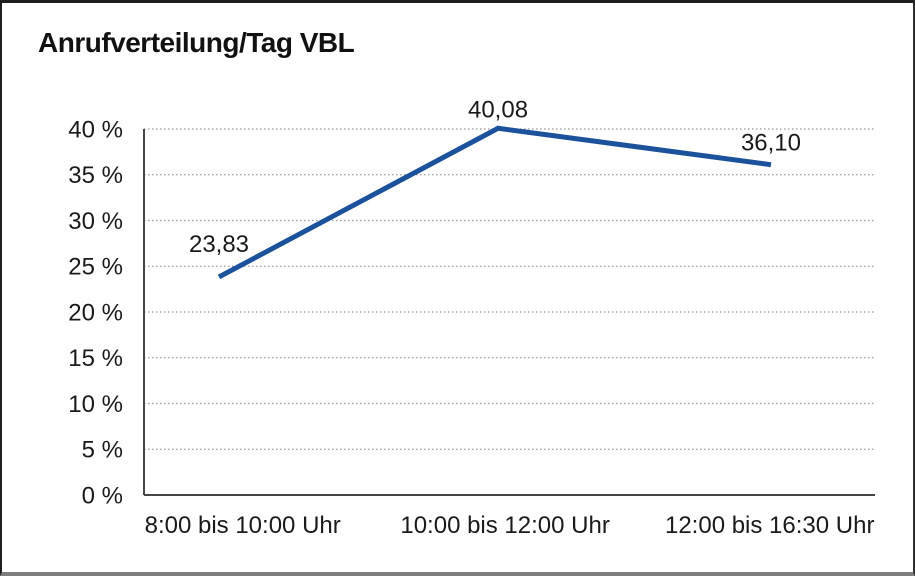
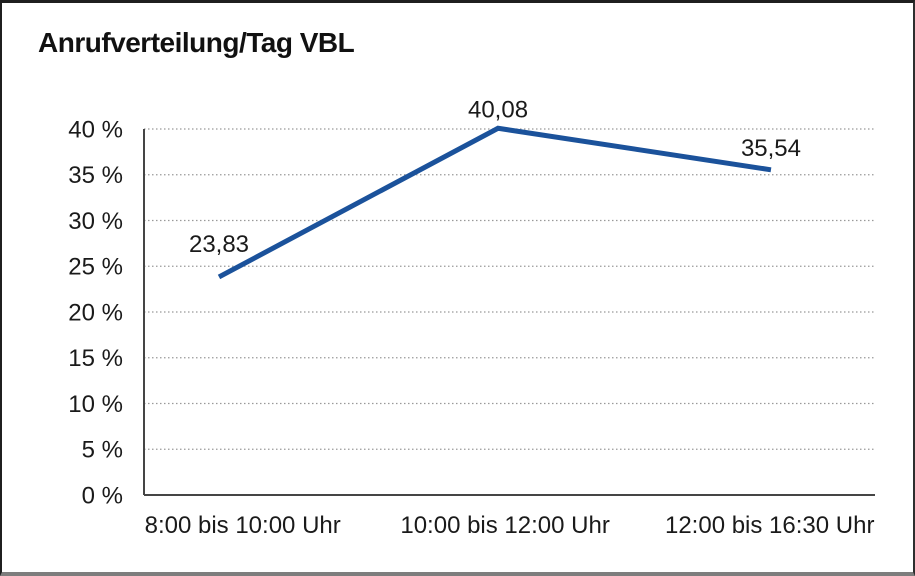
12:00 bis 16:30 Uhr: 36,10 -> 35,54
